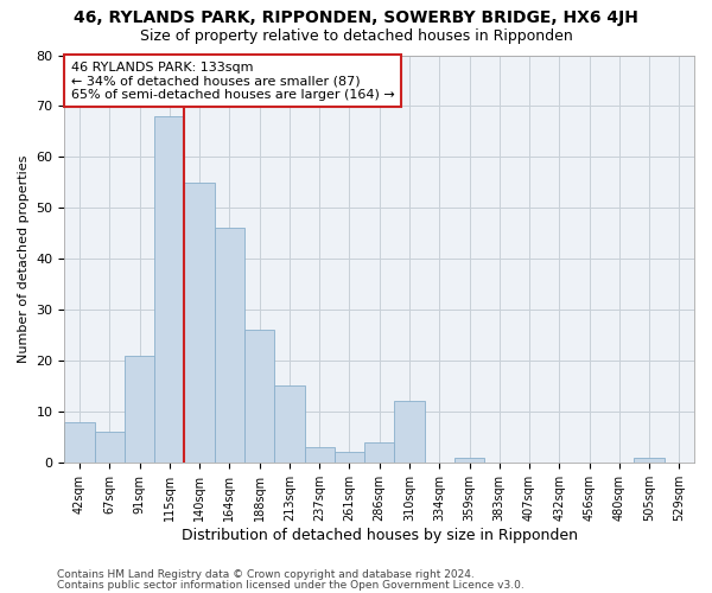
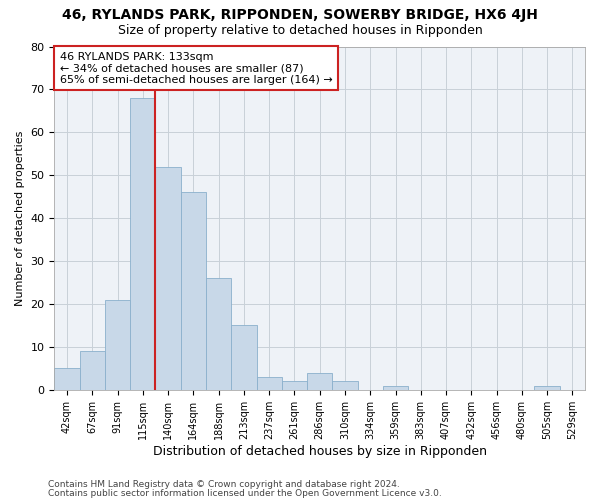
42sqm: 8 -> 5
67sqm: 6 -> 9
140sqm: 55 -> 52
310sqm: 12 -> 2
